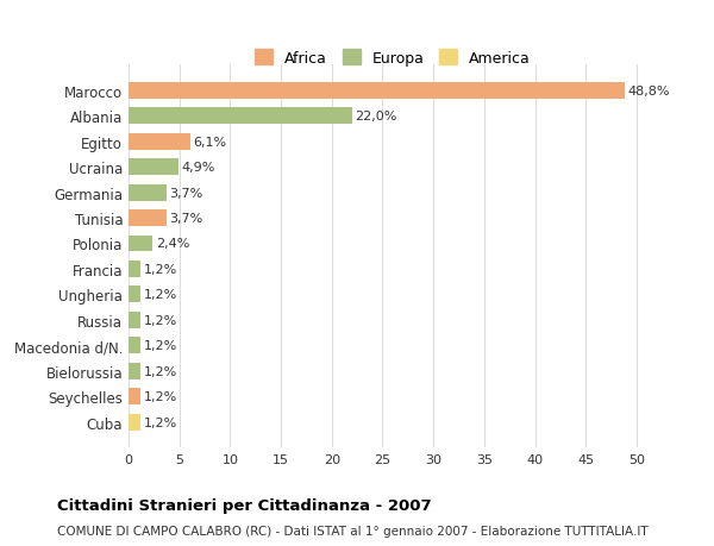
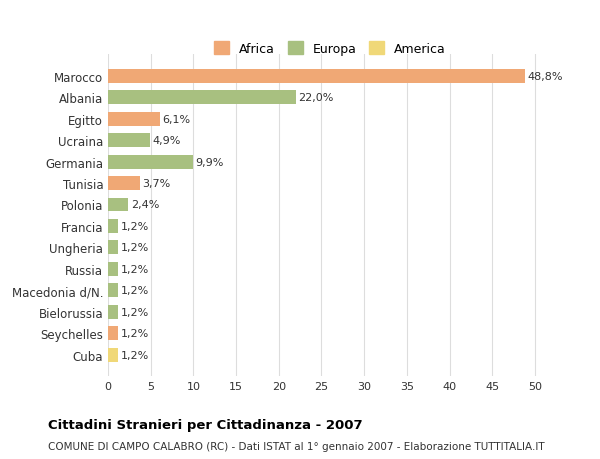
Germania: 3,7% -> 9,9%
